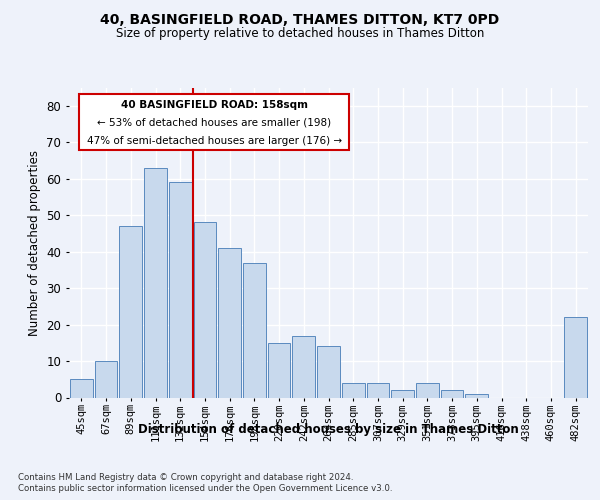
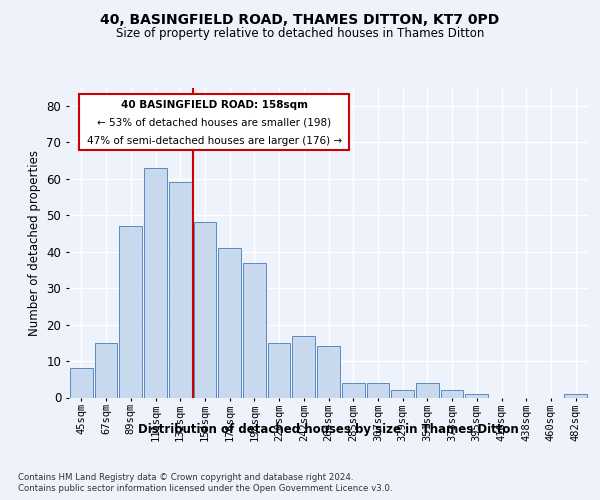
45sqm: 5 -> 8
67sqm: 10 -> 15
482sqm: 22 -> 1
